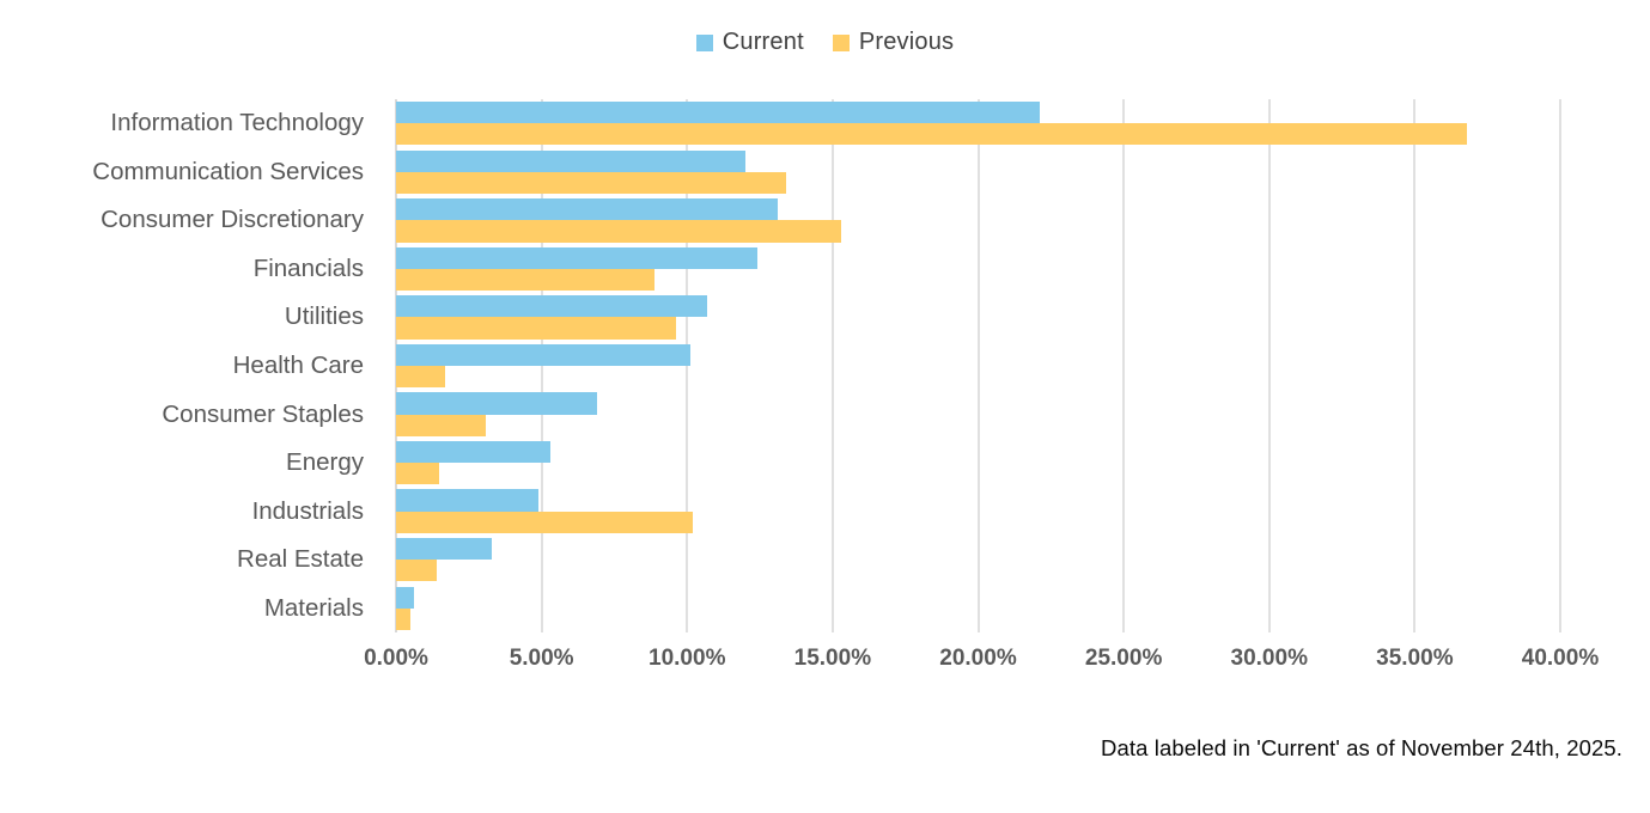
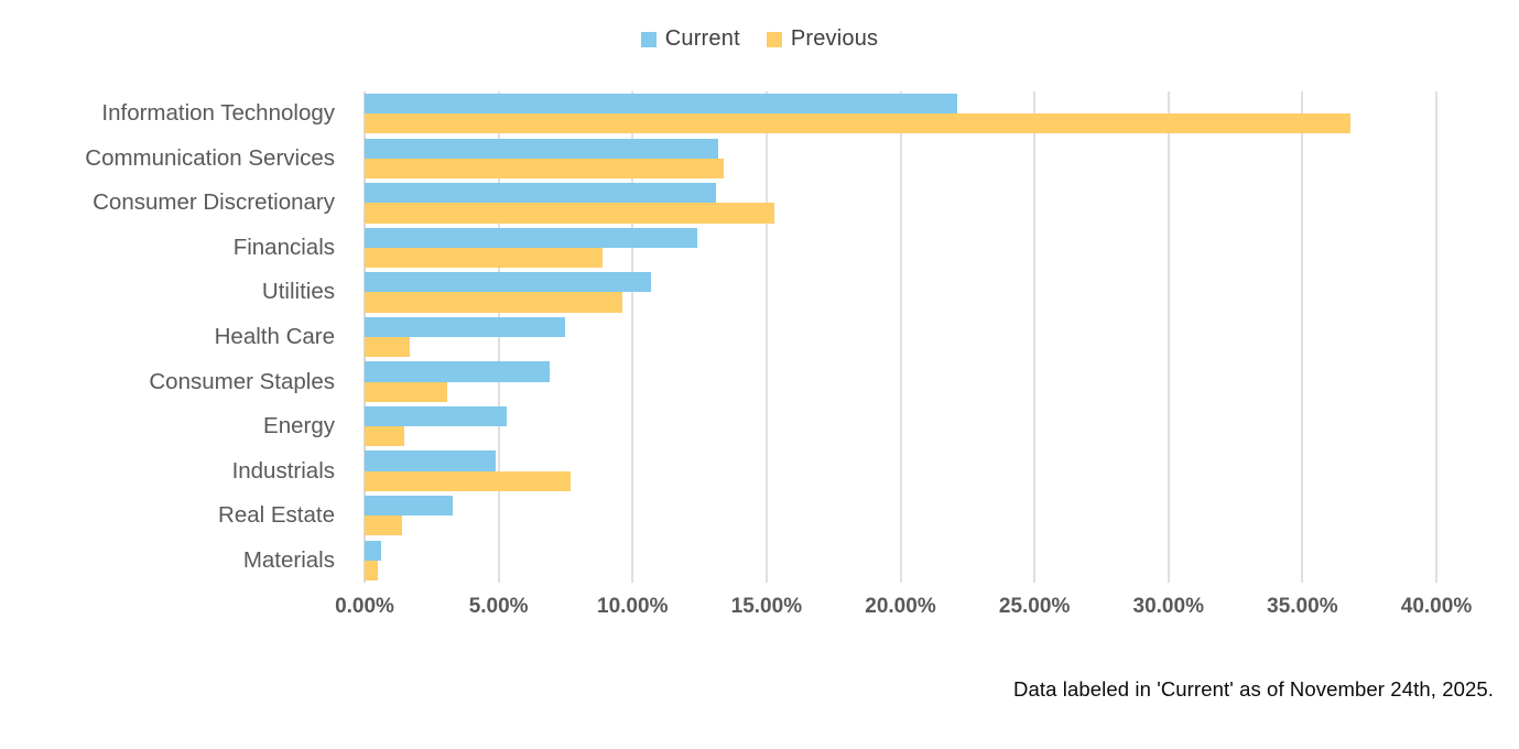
Current/Communication Services: 12.0% -> 13.2%
Current/Health Care: 10.1% -> 7.5%
Previous/Industrials: 10.2% -> 7.7%
